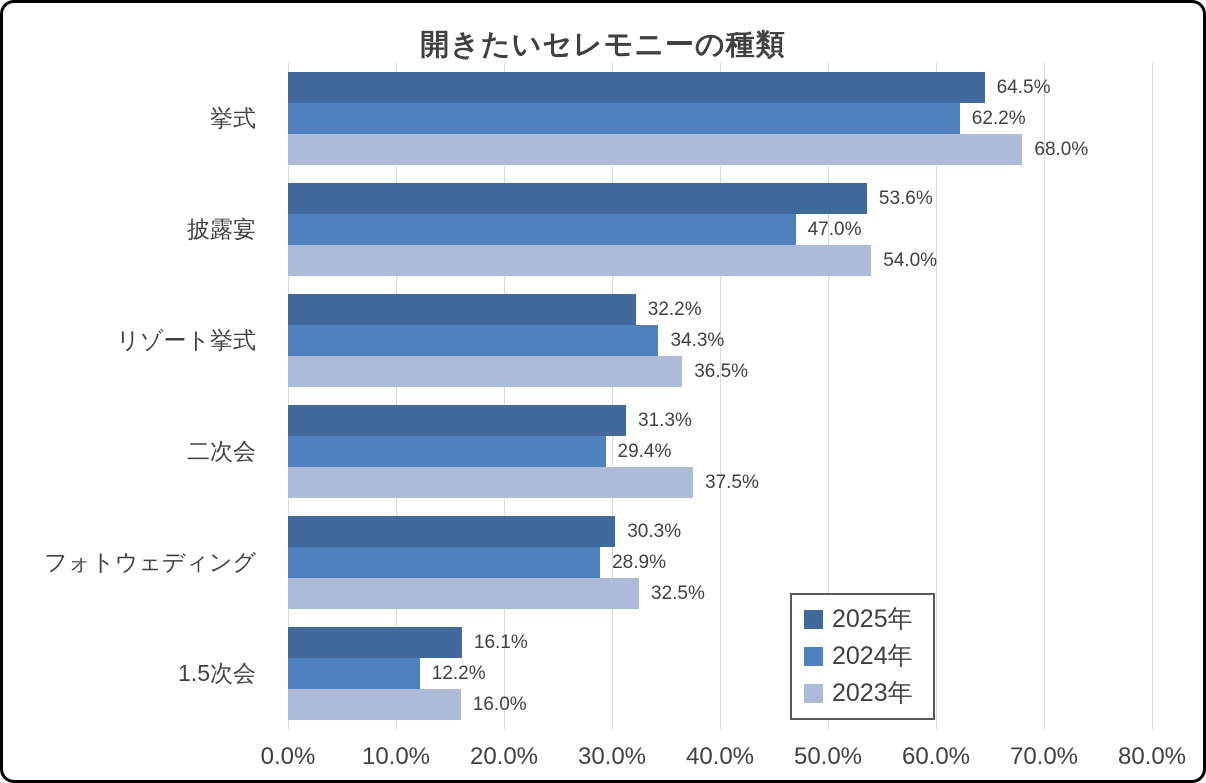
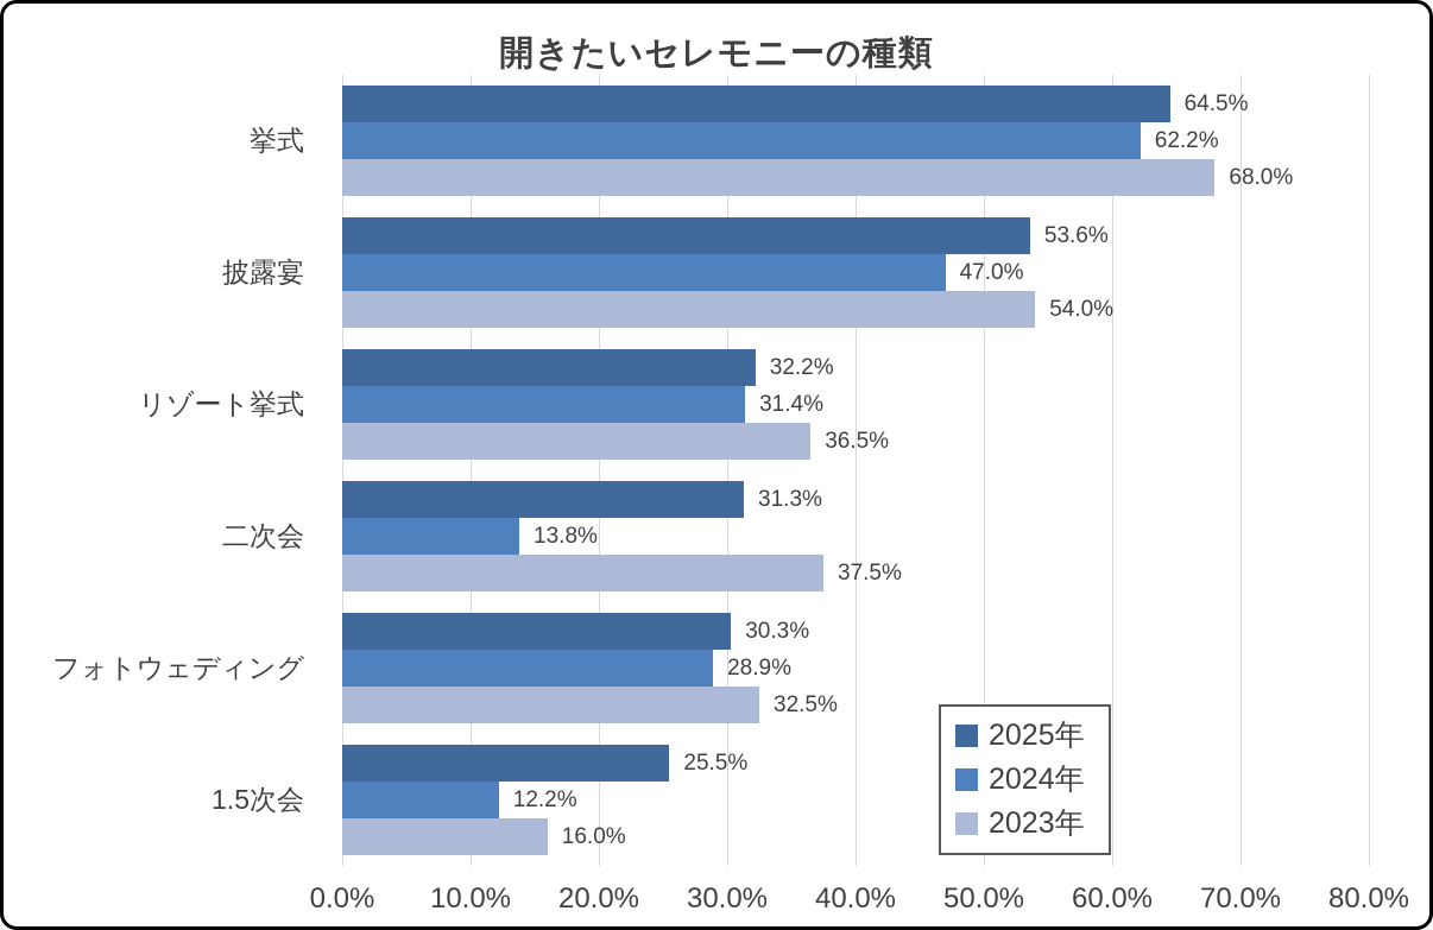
2024年/リゾート挙式: 34.3% -> 31.4%
2024年/二次会: 29.4% -> 13.8%
2025年/1.5次会: 16.1% -> 25.5%
